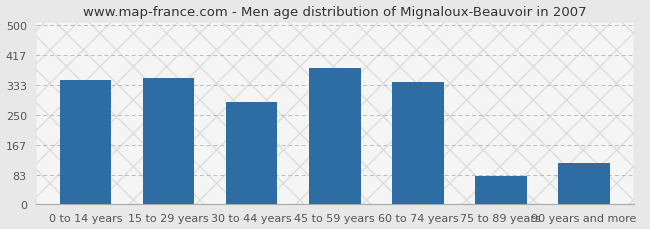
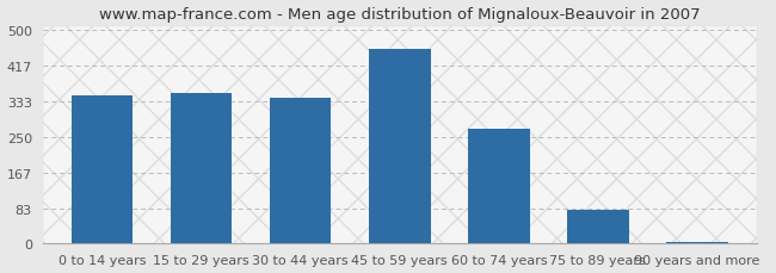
30 to 44 years: 285 -> 340
45 to 59 years: 380 -> 455
60 to 74 years: 340 -> 270
90 years and more: 115 -> 5
